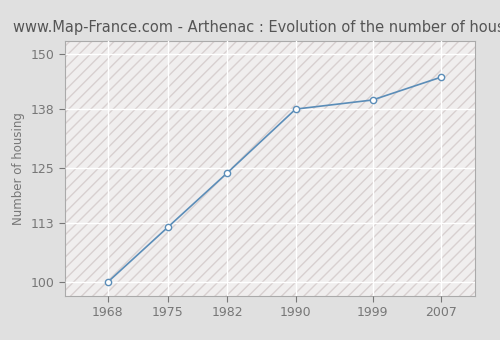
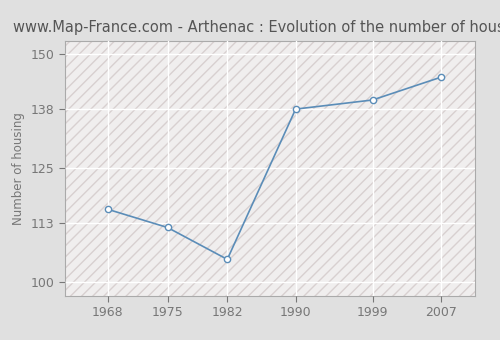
1968: 100 -> 116
1982: 124 -> 105
